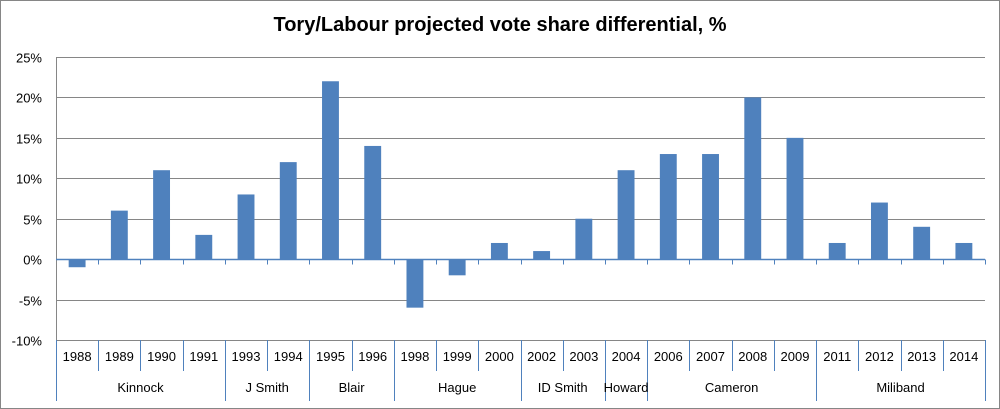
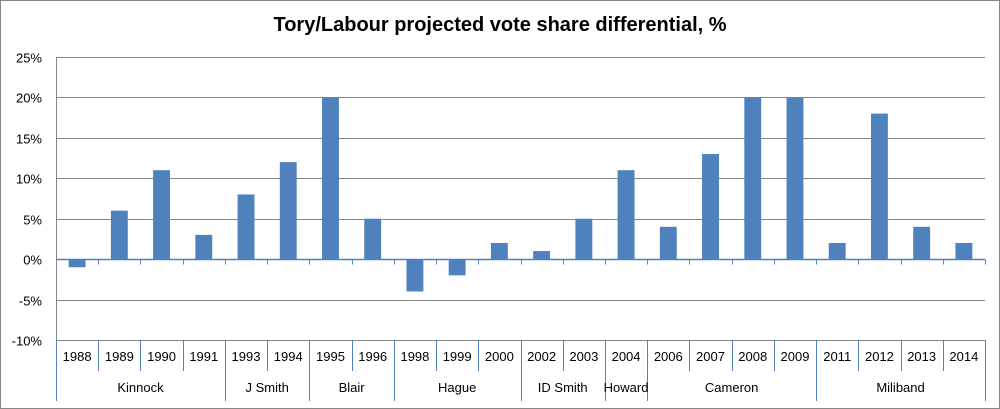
1995: 22% -> 20%
1996: 14% -> 5%
1998: -6% -> -4%
2006: 13% -> 4%
2009: 15% -> 20%
2012: 7% -> 18%
